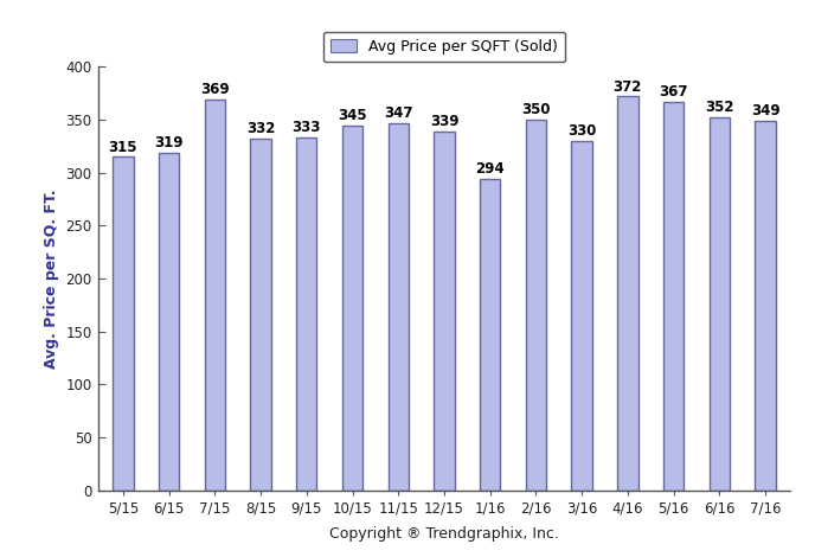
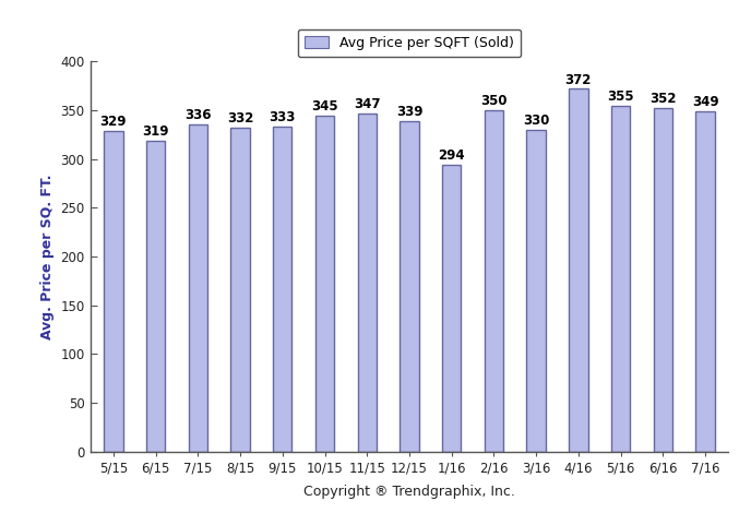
5/15: 315 -> 329
7/15: 369 -> 336
5/16: 367 -> 355
